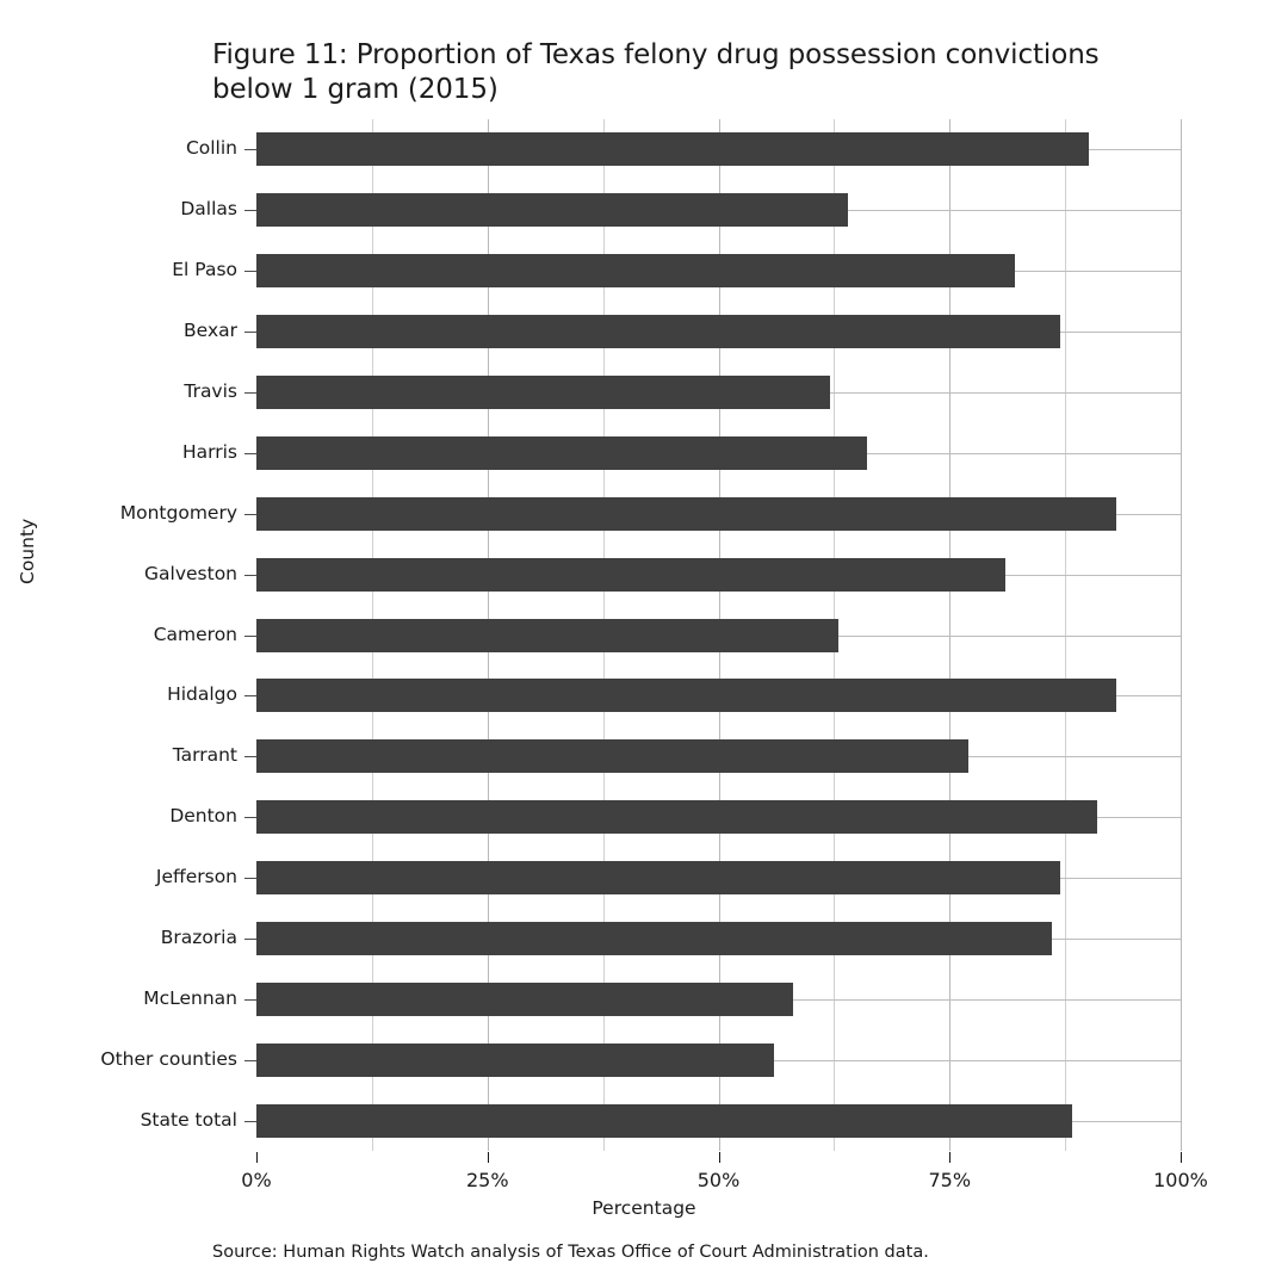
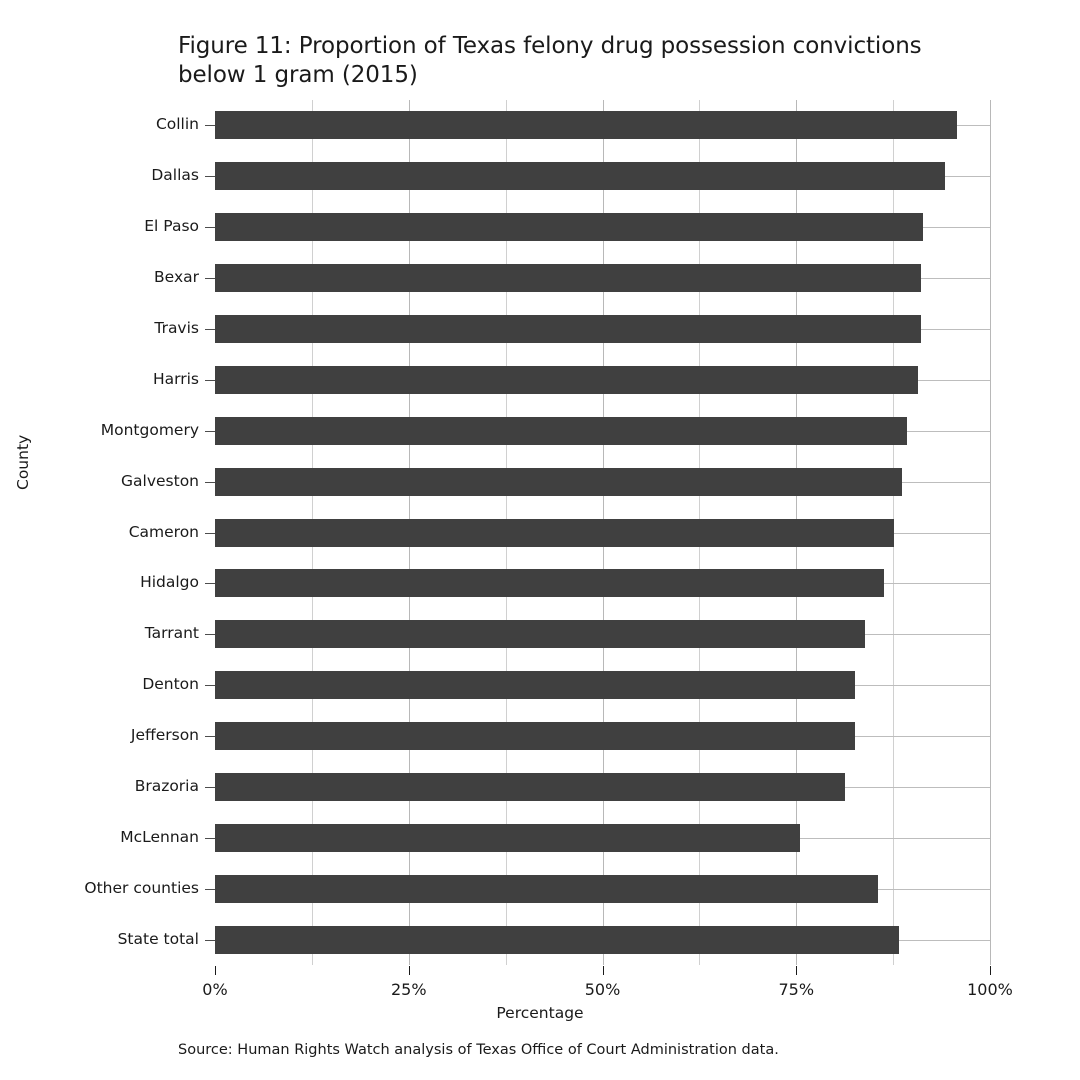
Collin: 90% -> 96%
Dallas: 64% -> 94%
El Paso: 82% -> 91%
Bexar: 87% -> 91%
Travis: 62% -> 91%
Harris: 66% -> 91%
Montgomery: 93% -> 89%
Galveston: 81% -> 89%
Cameron: 63% -> 88%
Hidalgo: 93% -> 86%
Tarrant: 77% -> 84%
Denton: 91% -> 83%
Jefferson: 87% -> 83%
Brazoria: 86% -> 81%
McLennan: 58% -> 76%
Other counties: 56% -> 86%
